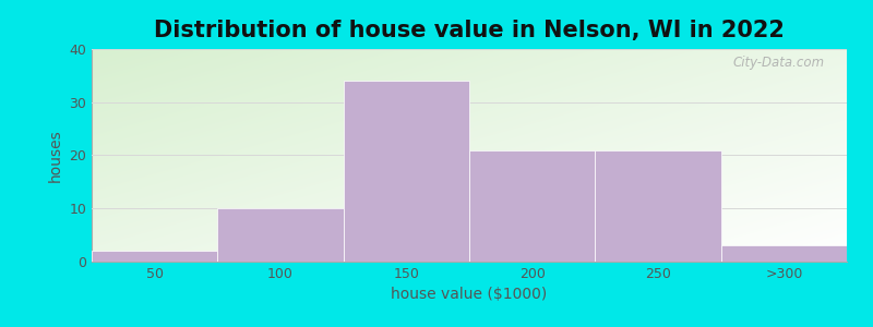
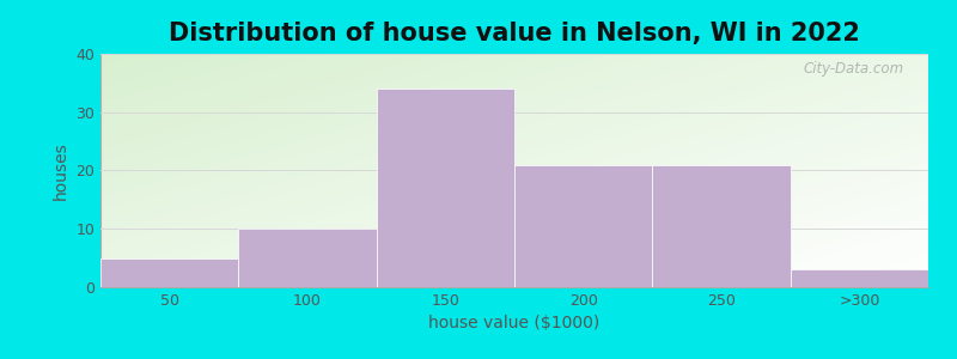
50: 2 -> 5
